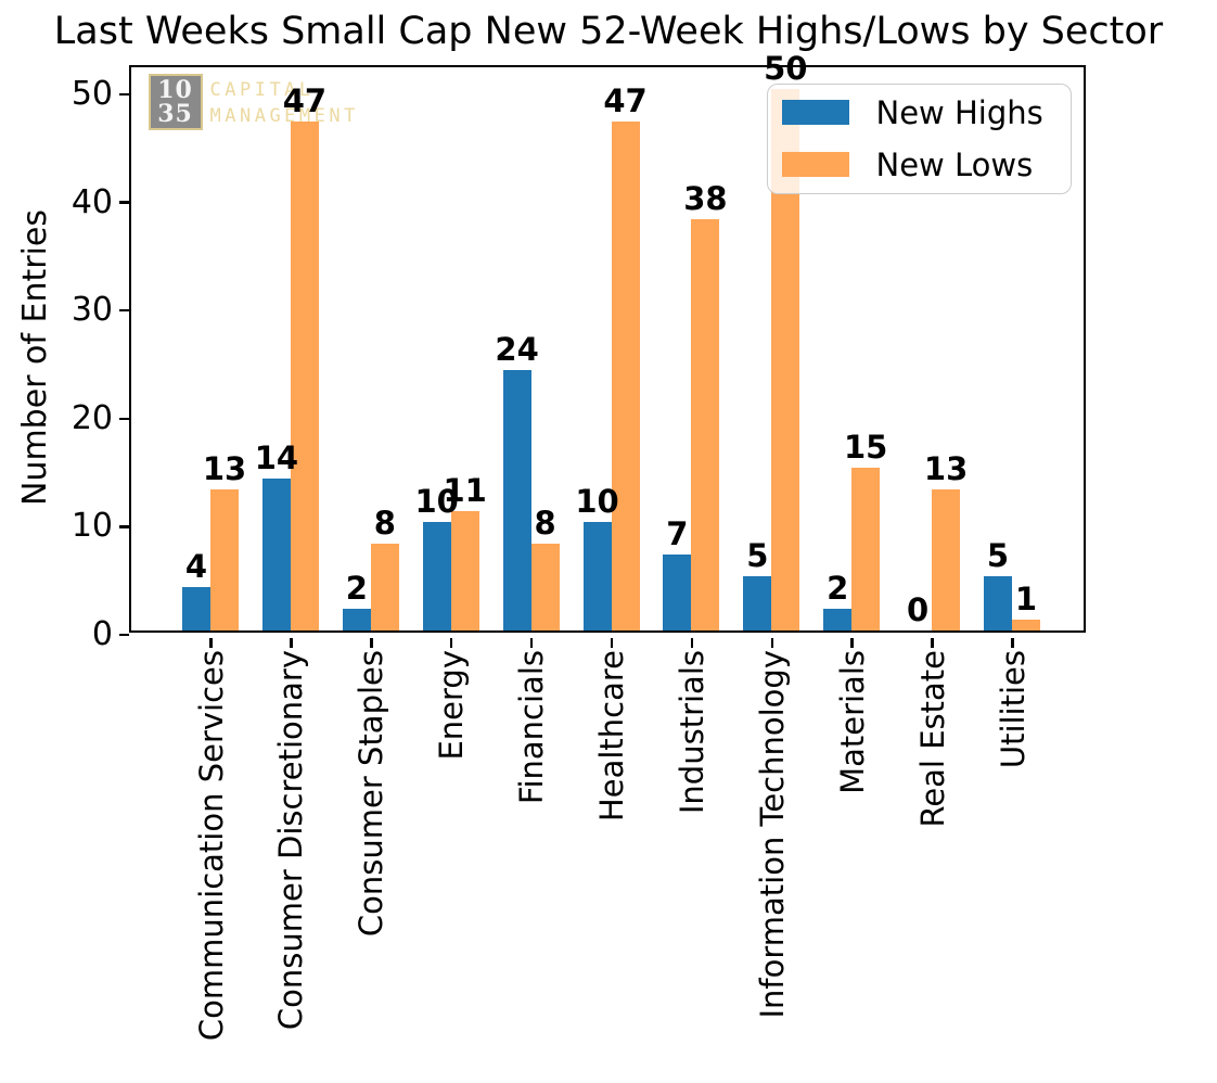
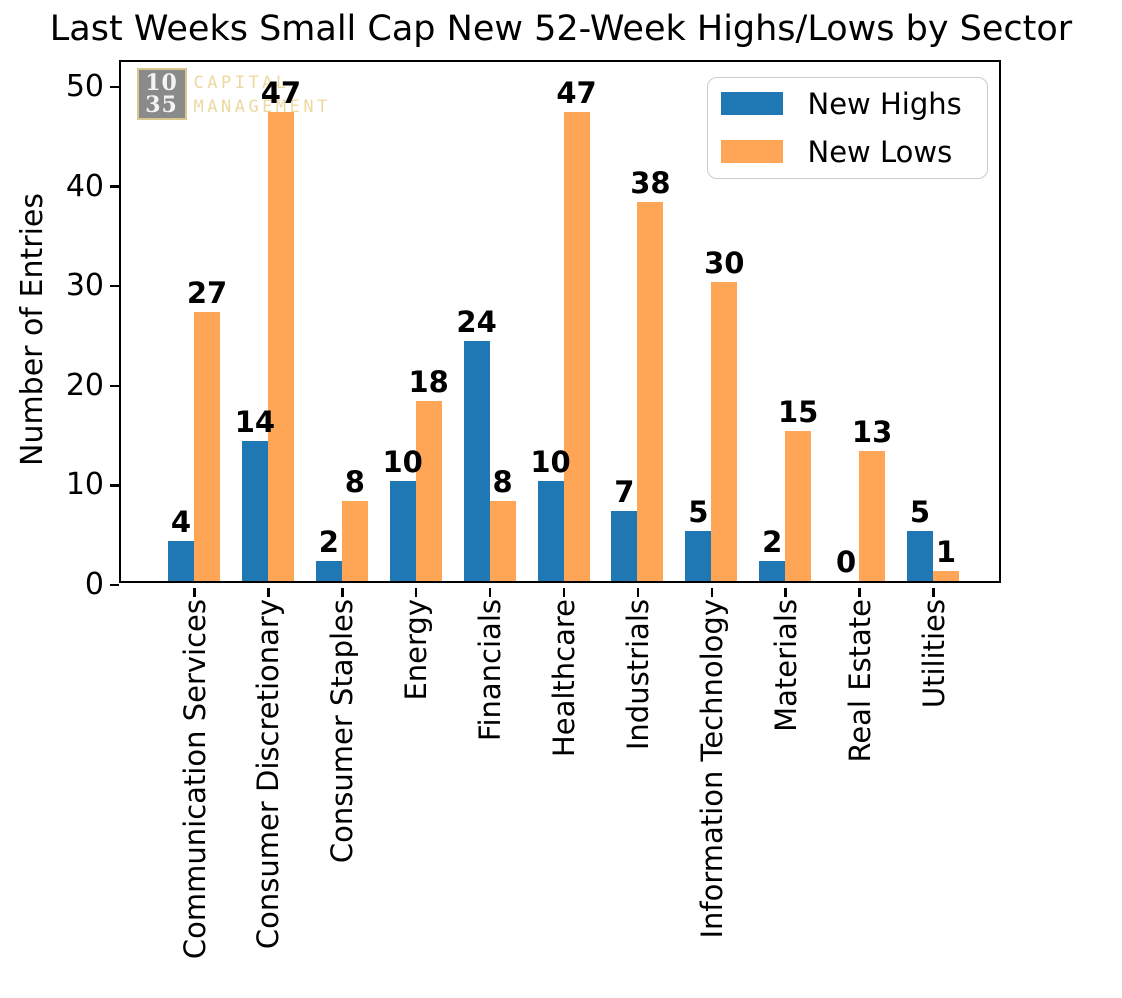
New Lows/Communication Services: 13 -> 27
New Lows/Energy: 11 -> 18
New Lows/Information Technology: 50 -> 30
